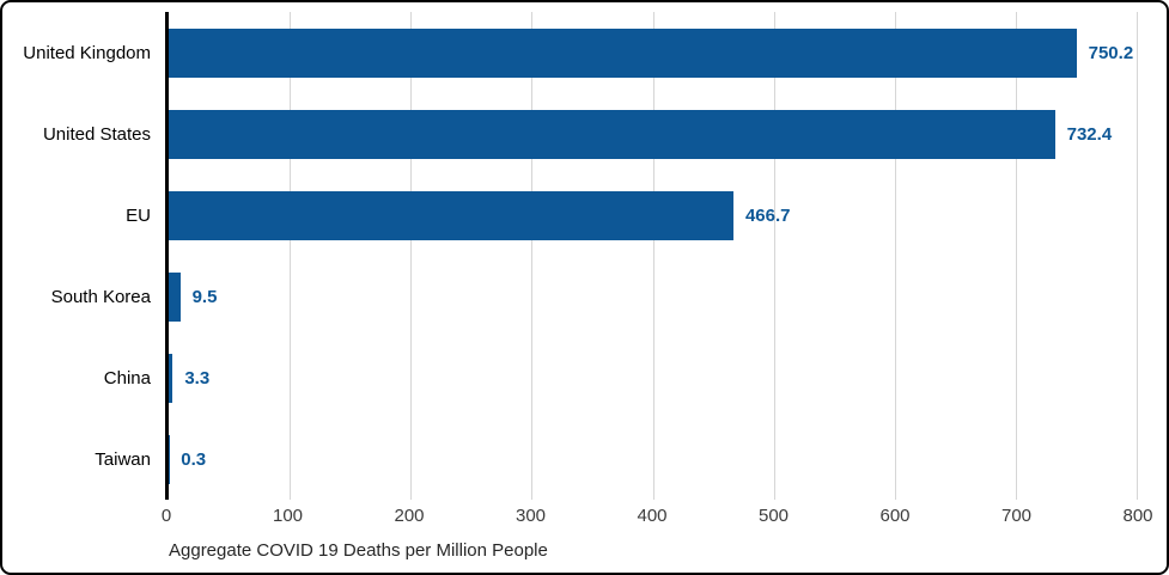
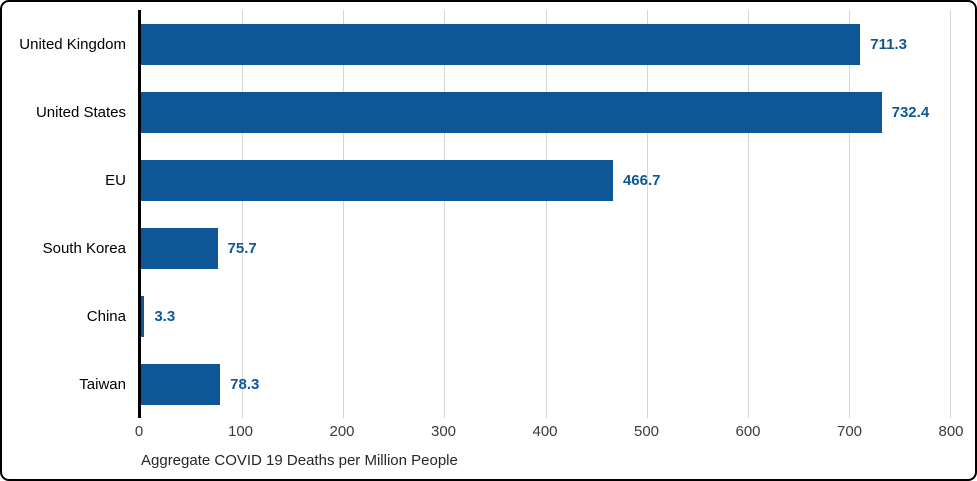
United Kingdom: 750.2 -> 711.3
South Korea: 9.5 -> 75.7
Taiwan: 0.3 -> 78.3
